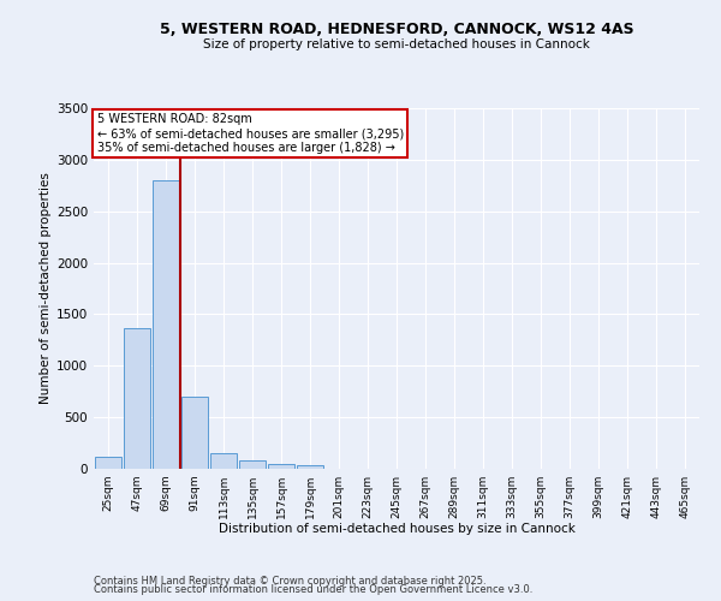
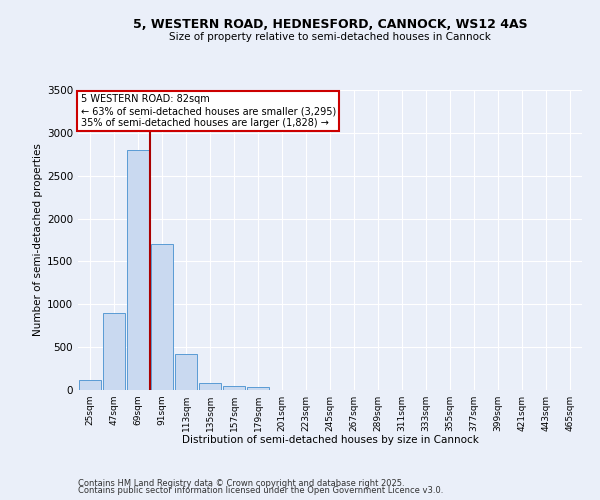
47sqm: 1370 -> 900
91sqm: 700 -> 1700
113sqm: 150 -> 420
